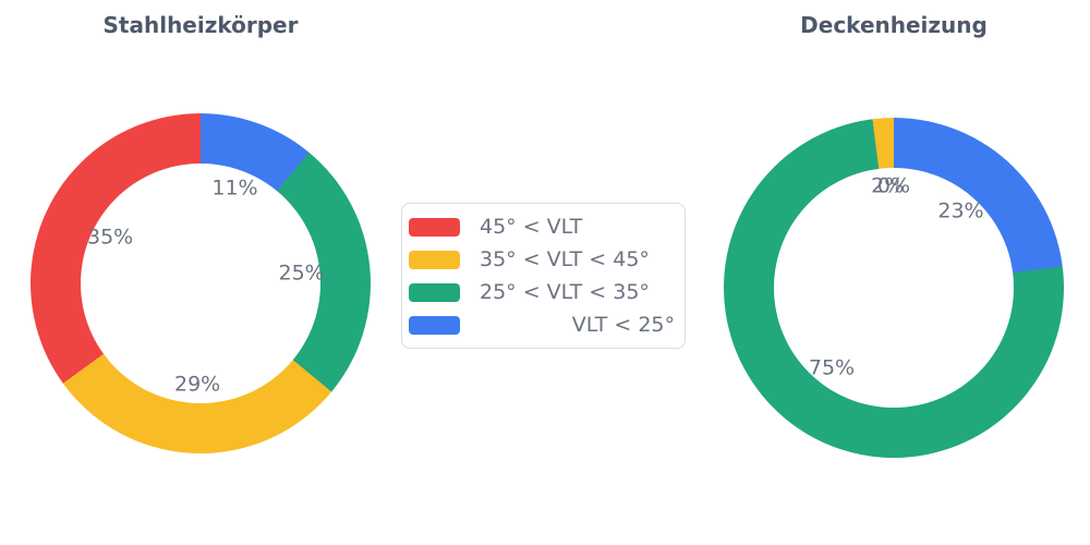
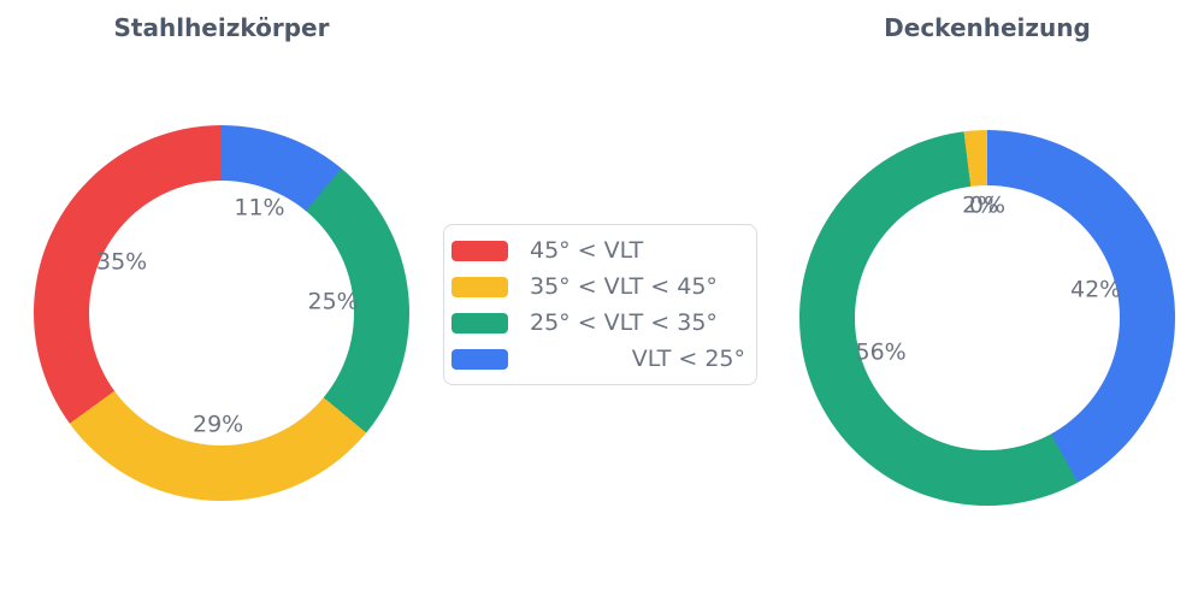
Deckenheizung/25° < VLT < 35°: 75% -> 56%
Deckenheizung/VLT < 25°: 23% -> 42%
